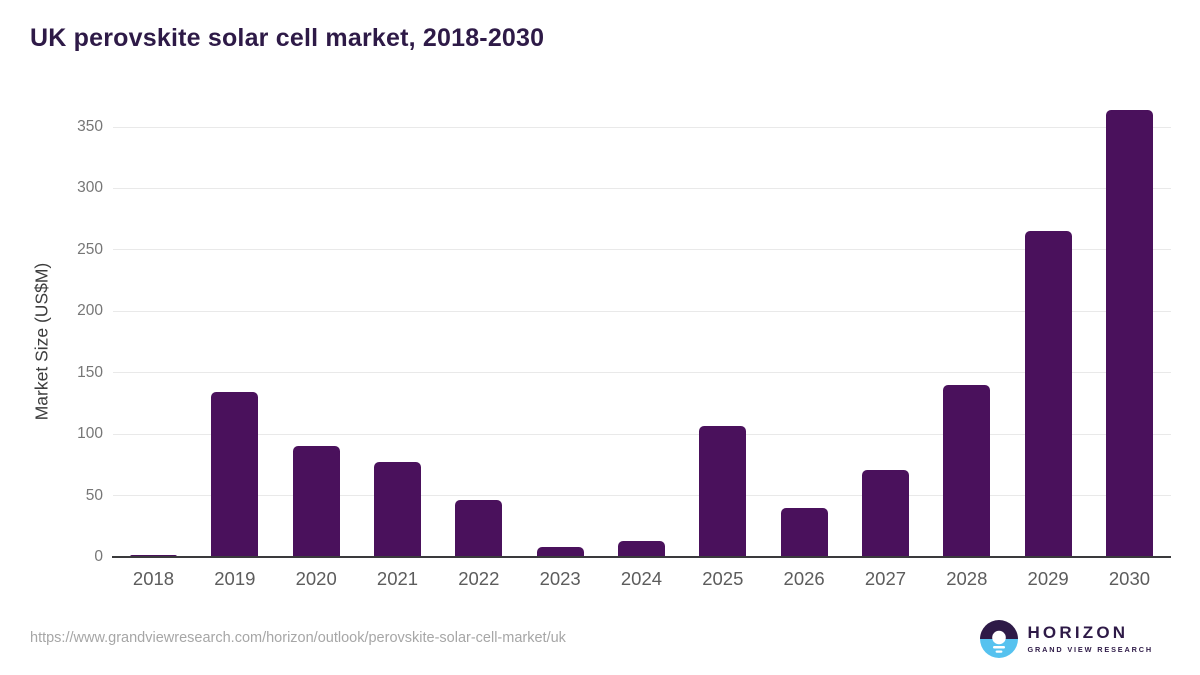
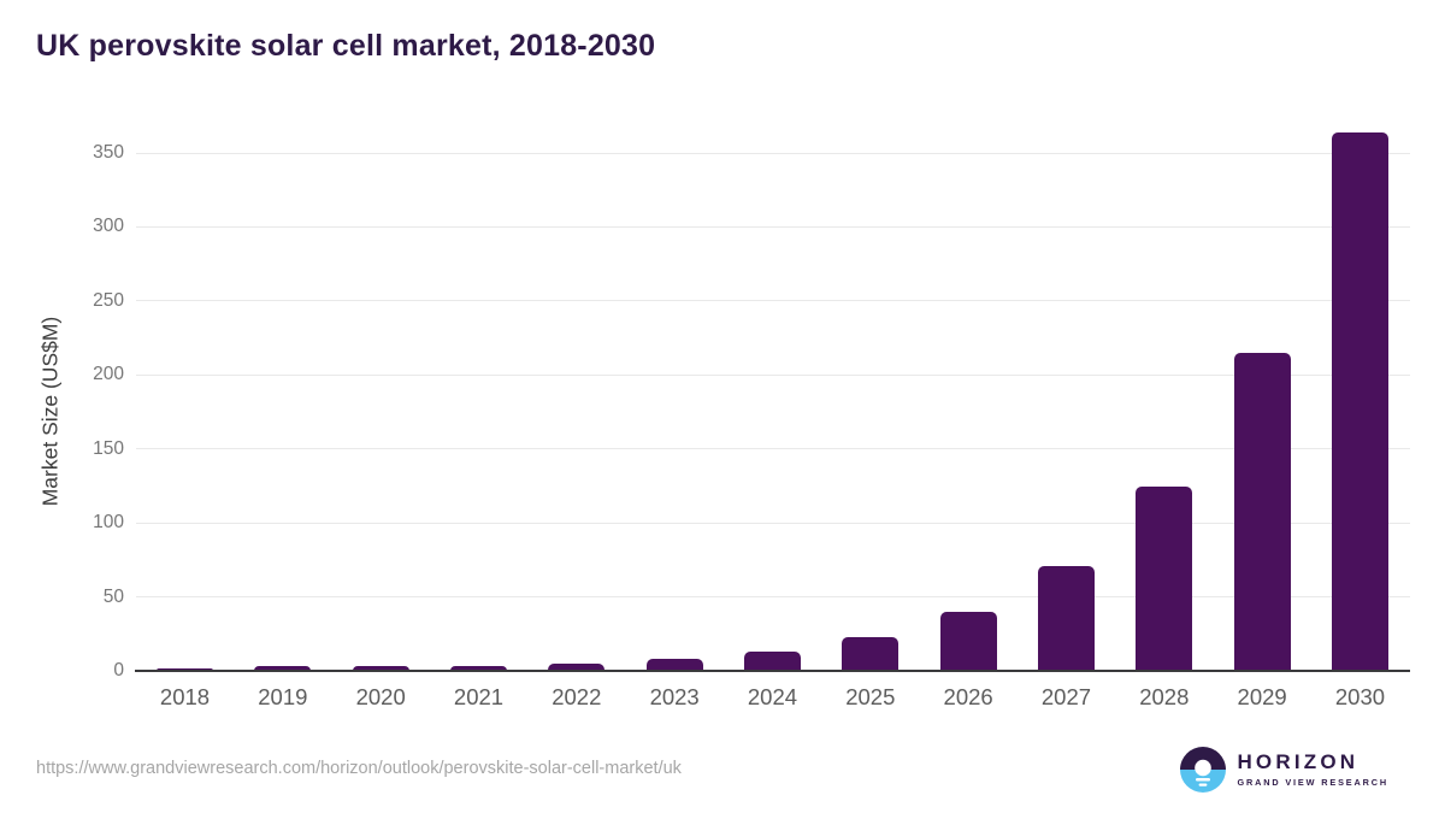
2019: 134 -> 3
2020: 90 -> 3
2021: 77 -> 3
2022: 46 -> 5
2025: 107 -> 23
2028: 140 -> 124
2029: 265 -> 215
